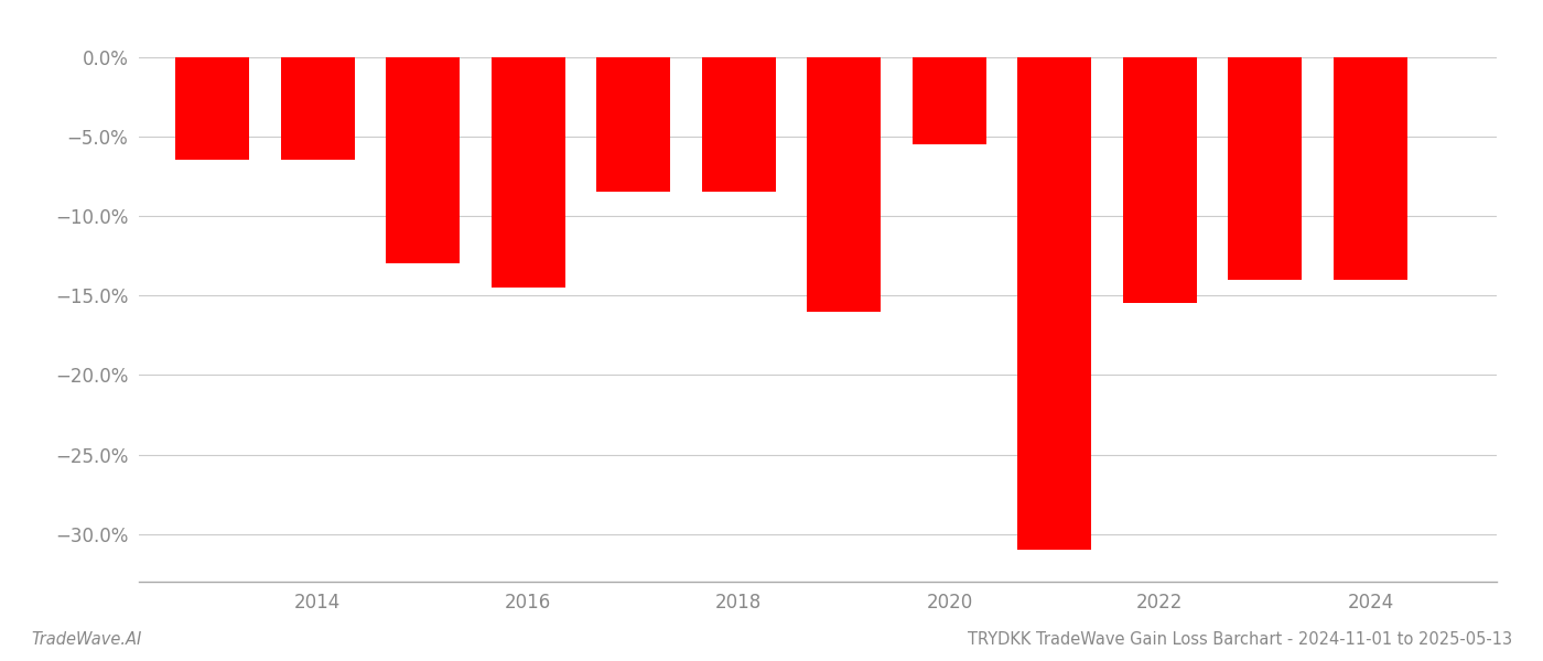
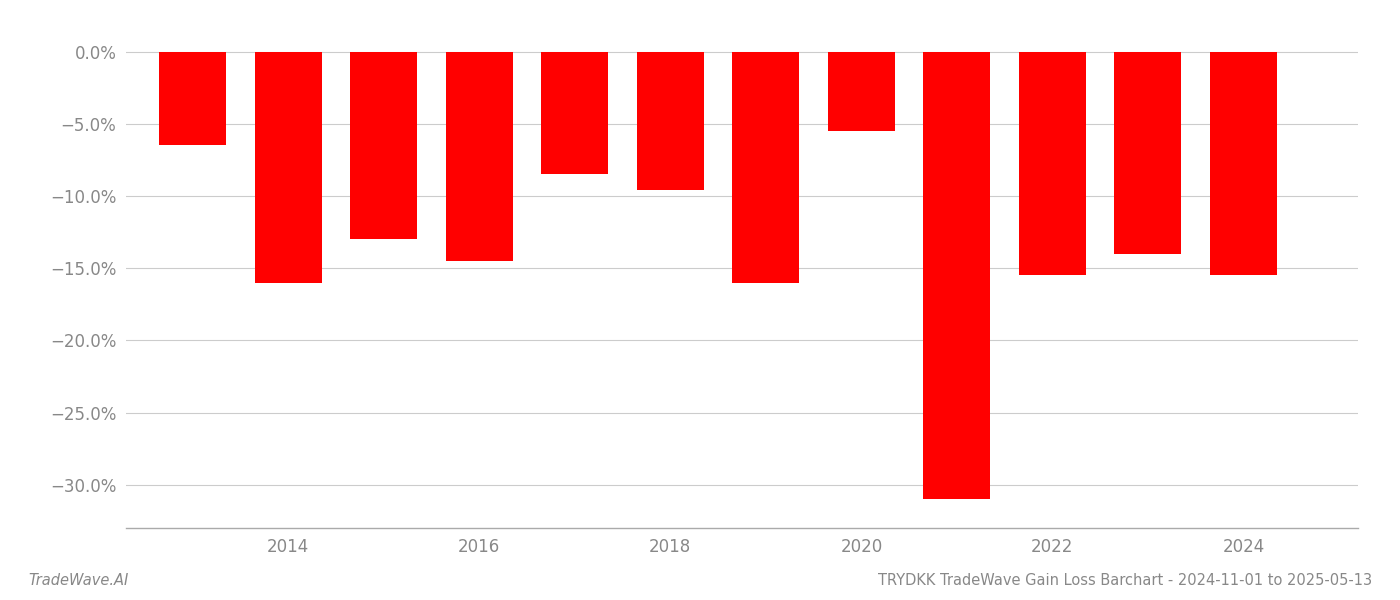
2014: -6.5% -> -16.0%
2018: -8.5% -> -9.6%
2024: -14.0% -> -15.5%
